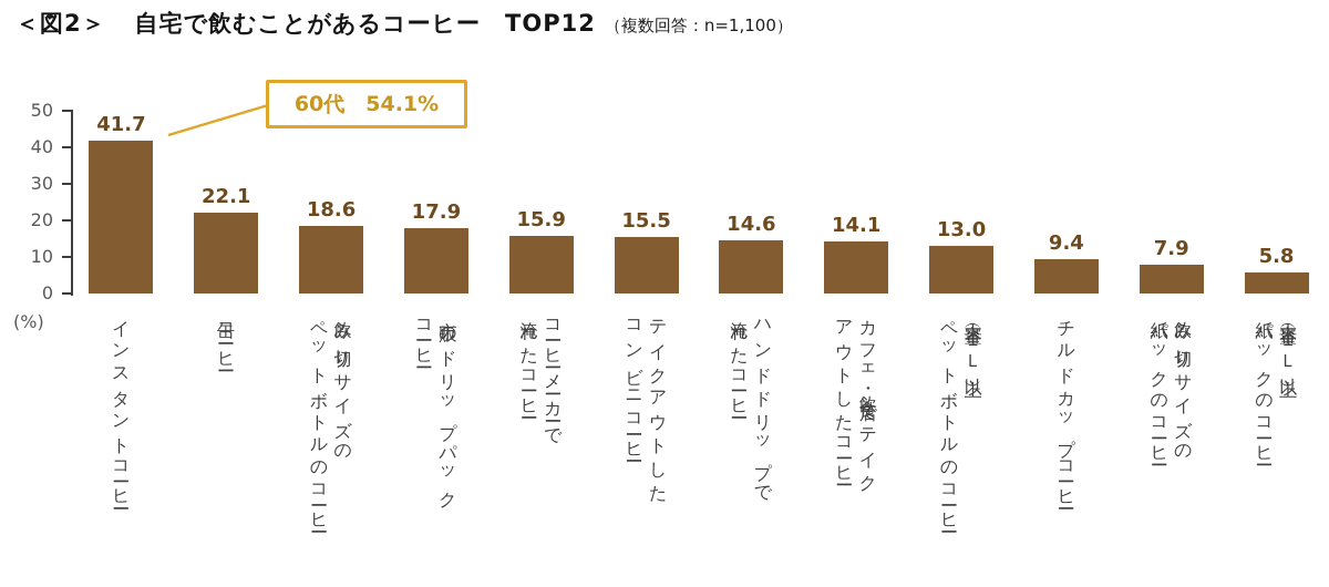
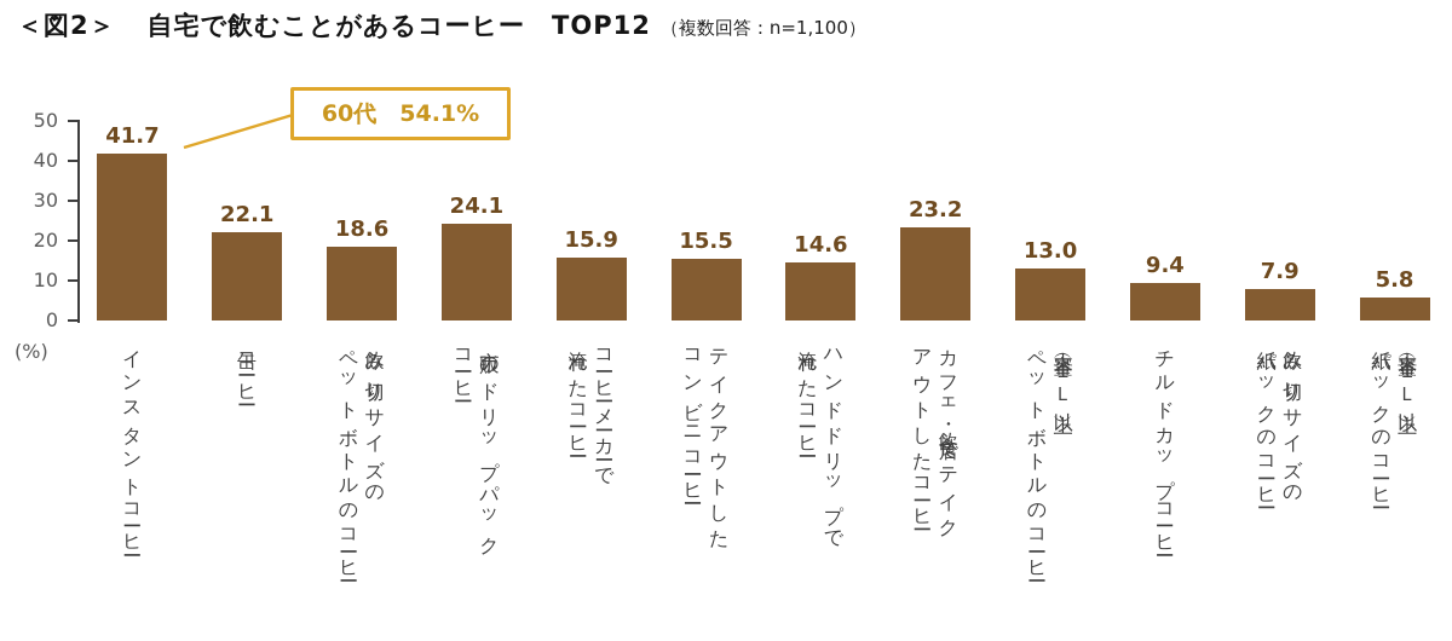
市販のドリップパック コーヒー: 17.9 -> 24.1
カフェ・飲食店でテイク アウトしたコーヒー: 14.1 -> 23.2
